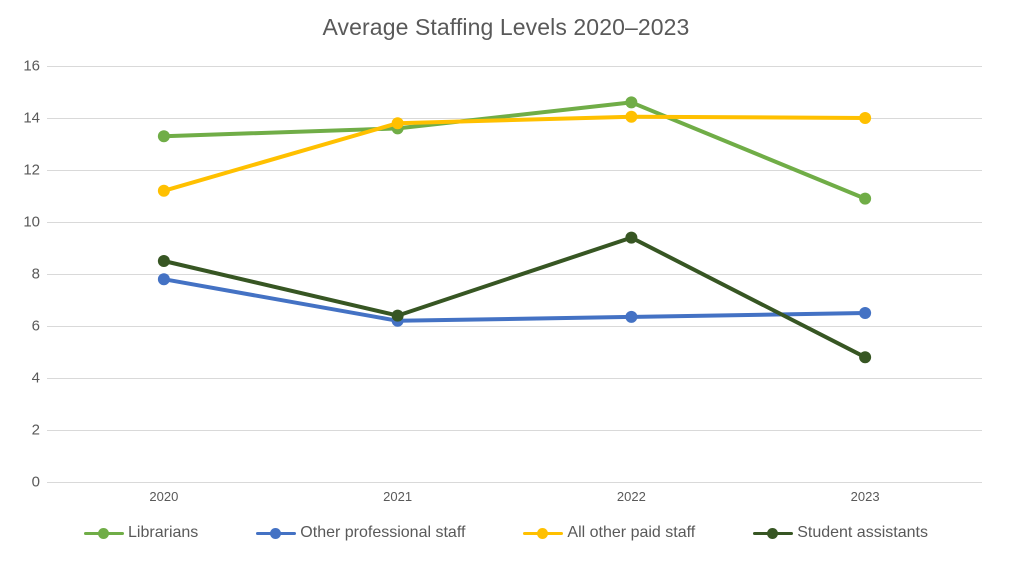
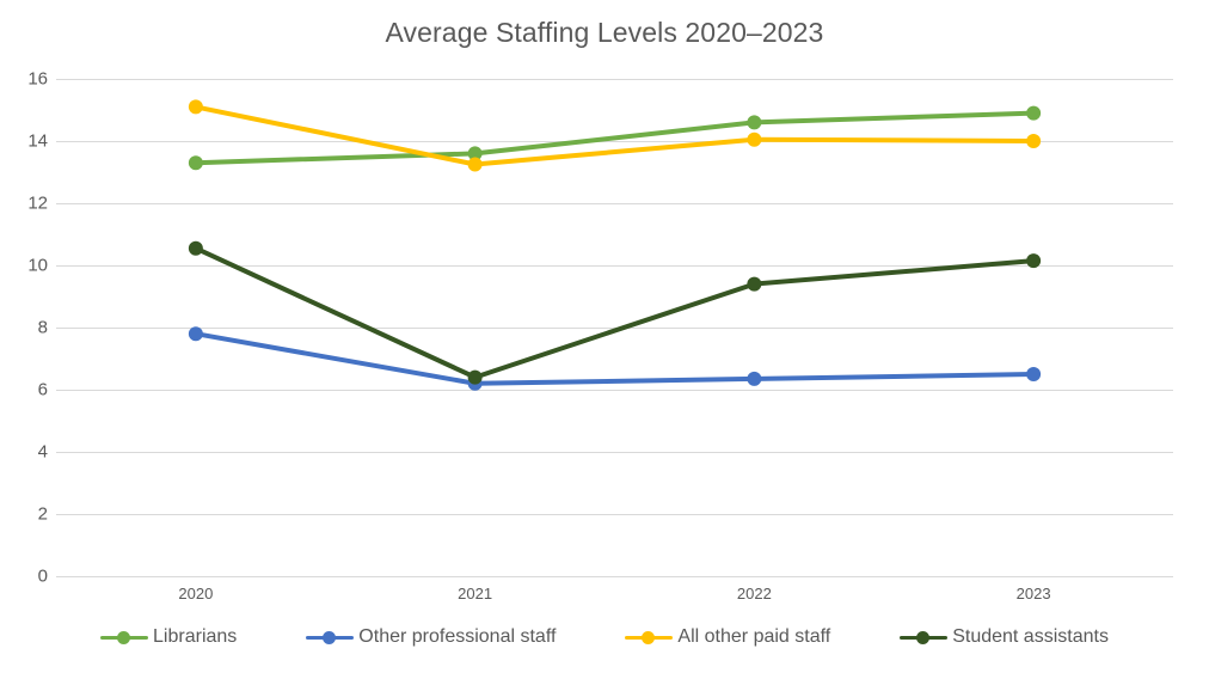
All other paid staff/2020: 11.2 -> 15.1
Student assistants/2020: 8.5 -> 10.6
All other paid staff/2021: 13.8 -> 13.2
Librarians/2023: 10.9 -> 14.9
Student assistants/2023: 4.8 -> 10.2
